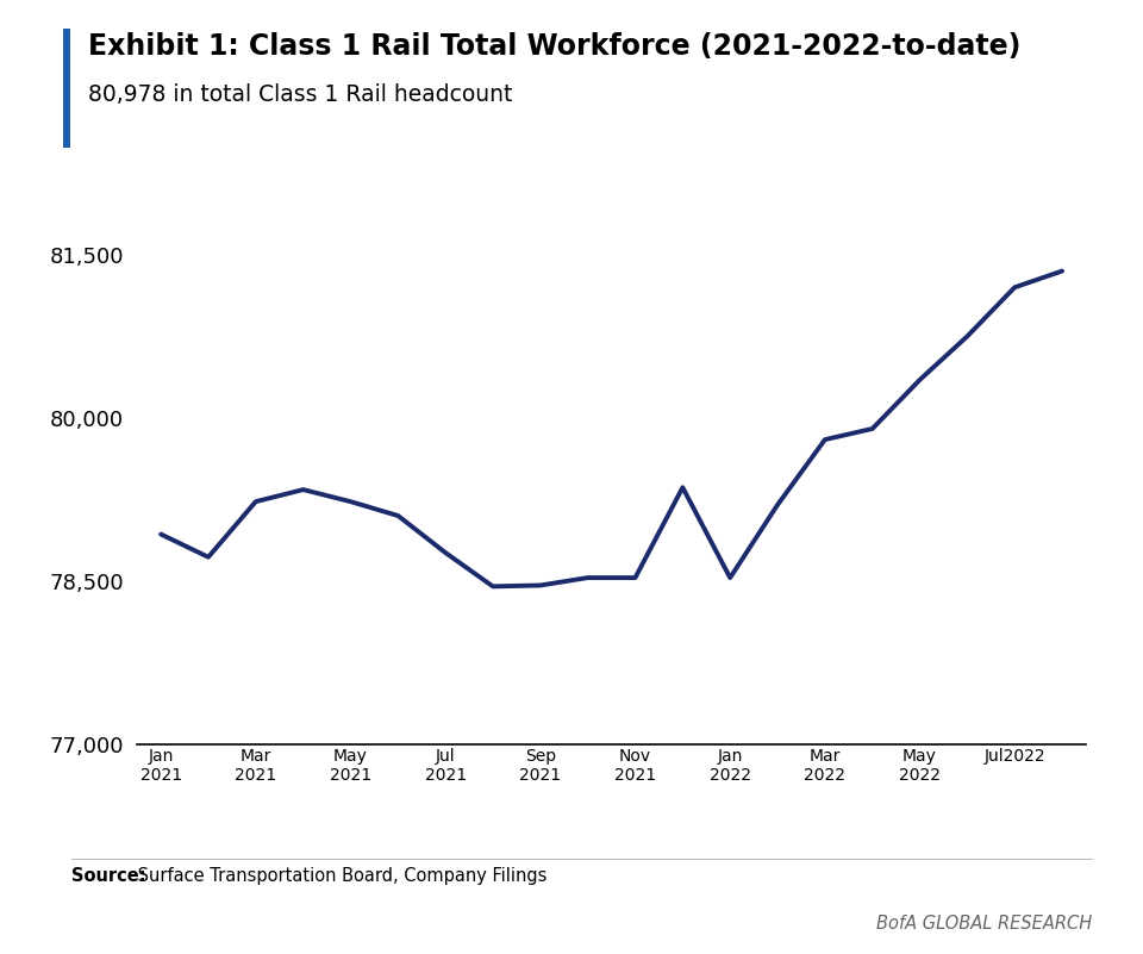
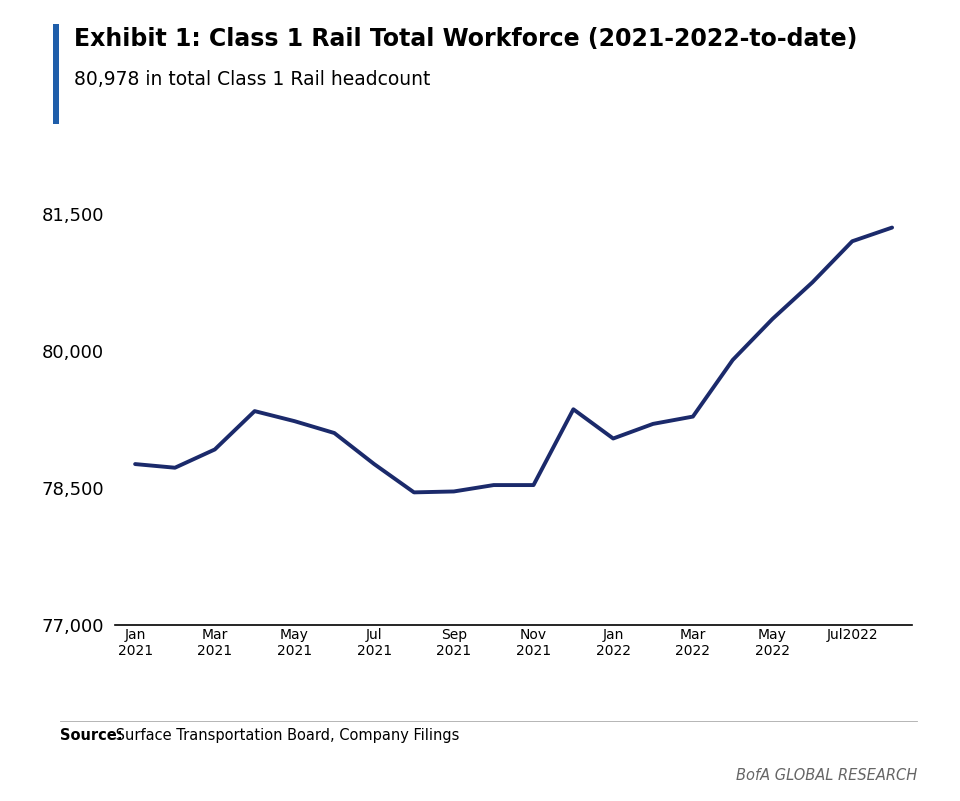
Jan 2021: 78,930 -> 78,760
Mar 2021: 79,230 -> 78,920
Jan 2022: 78,530 -> 79,040
Mar 2022: 79,800 -> 79,280
